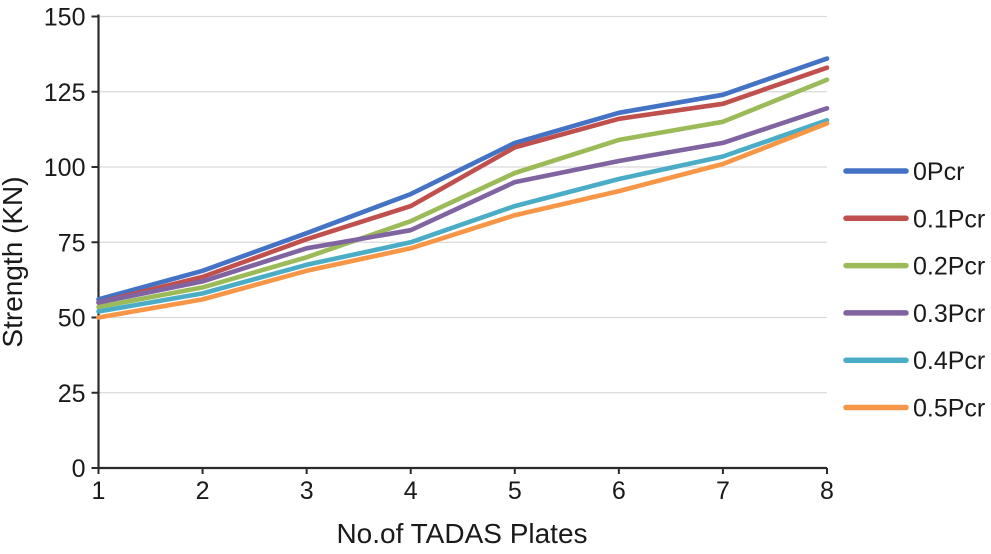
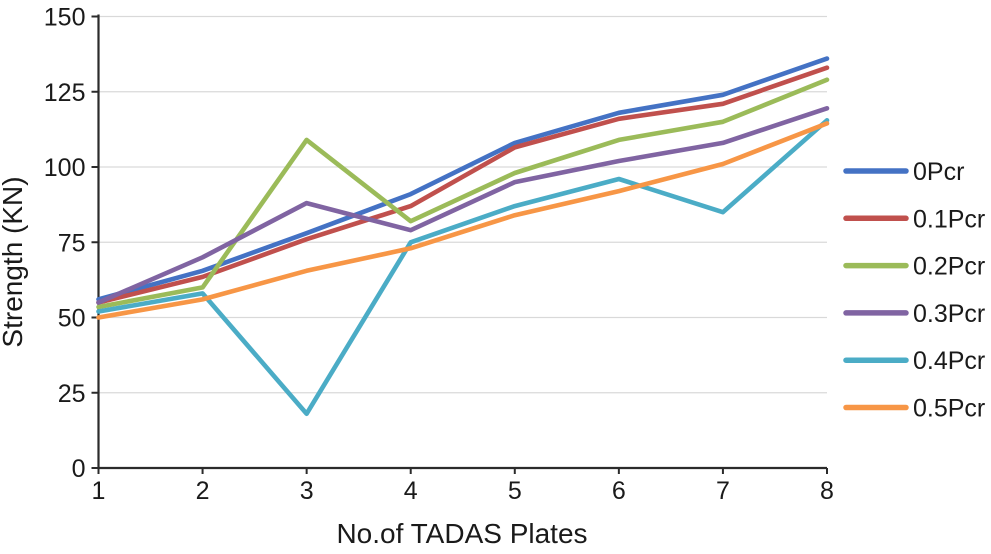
0.3Pcr/2: 62 -> 70
0.2Pcr/3: 70 -> 109
0.3Pcr/3: 73 -> 88
0.4Pcr/3: 68 -> 18
0.4Pcr/7: 104 -> 85
